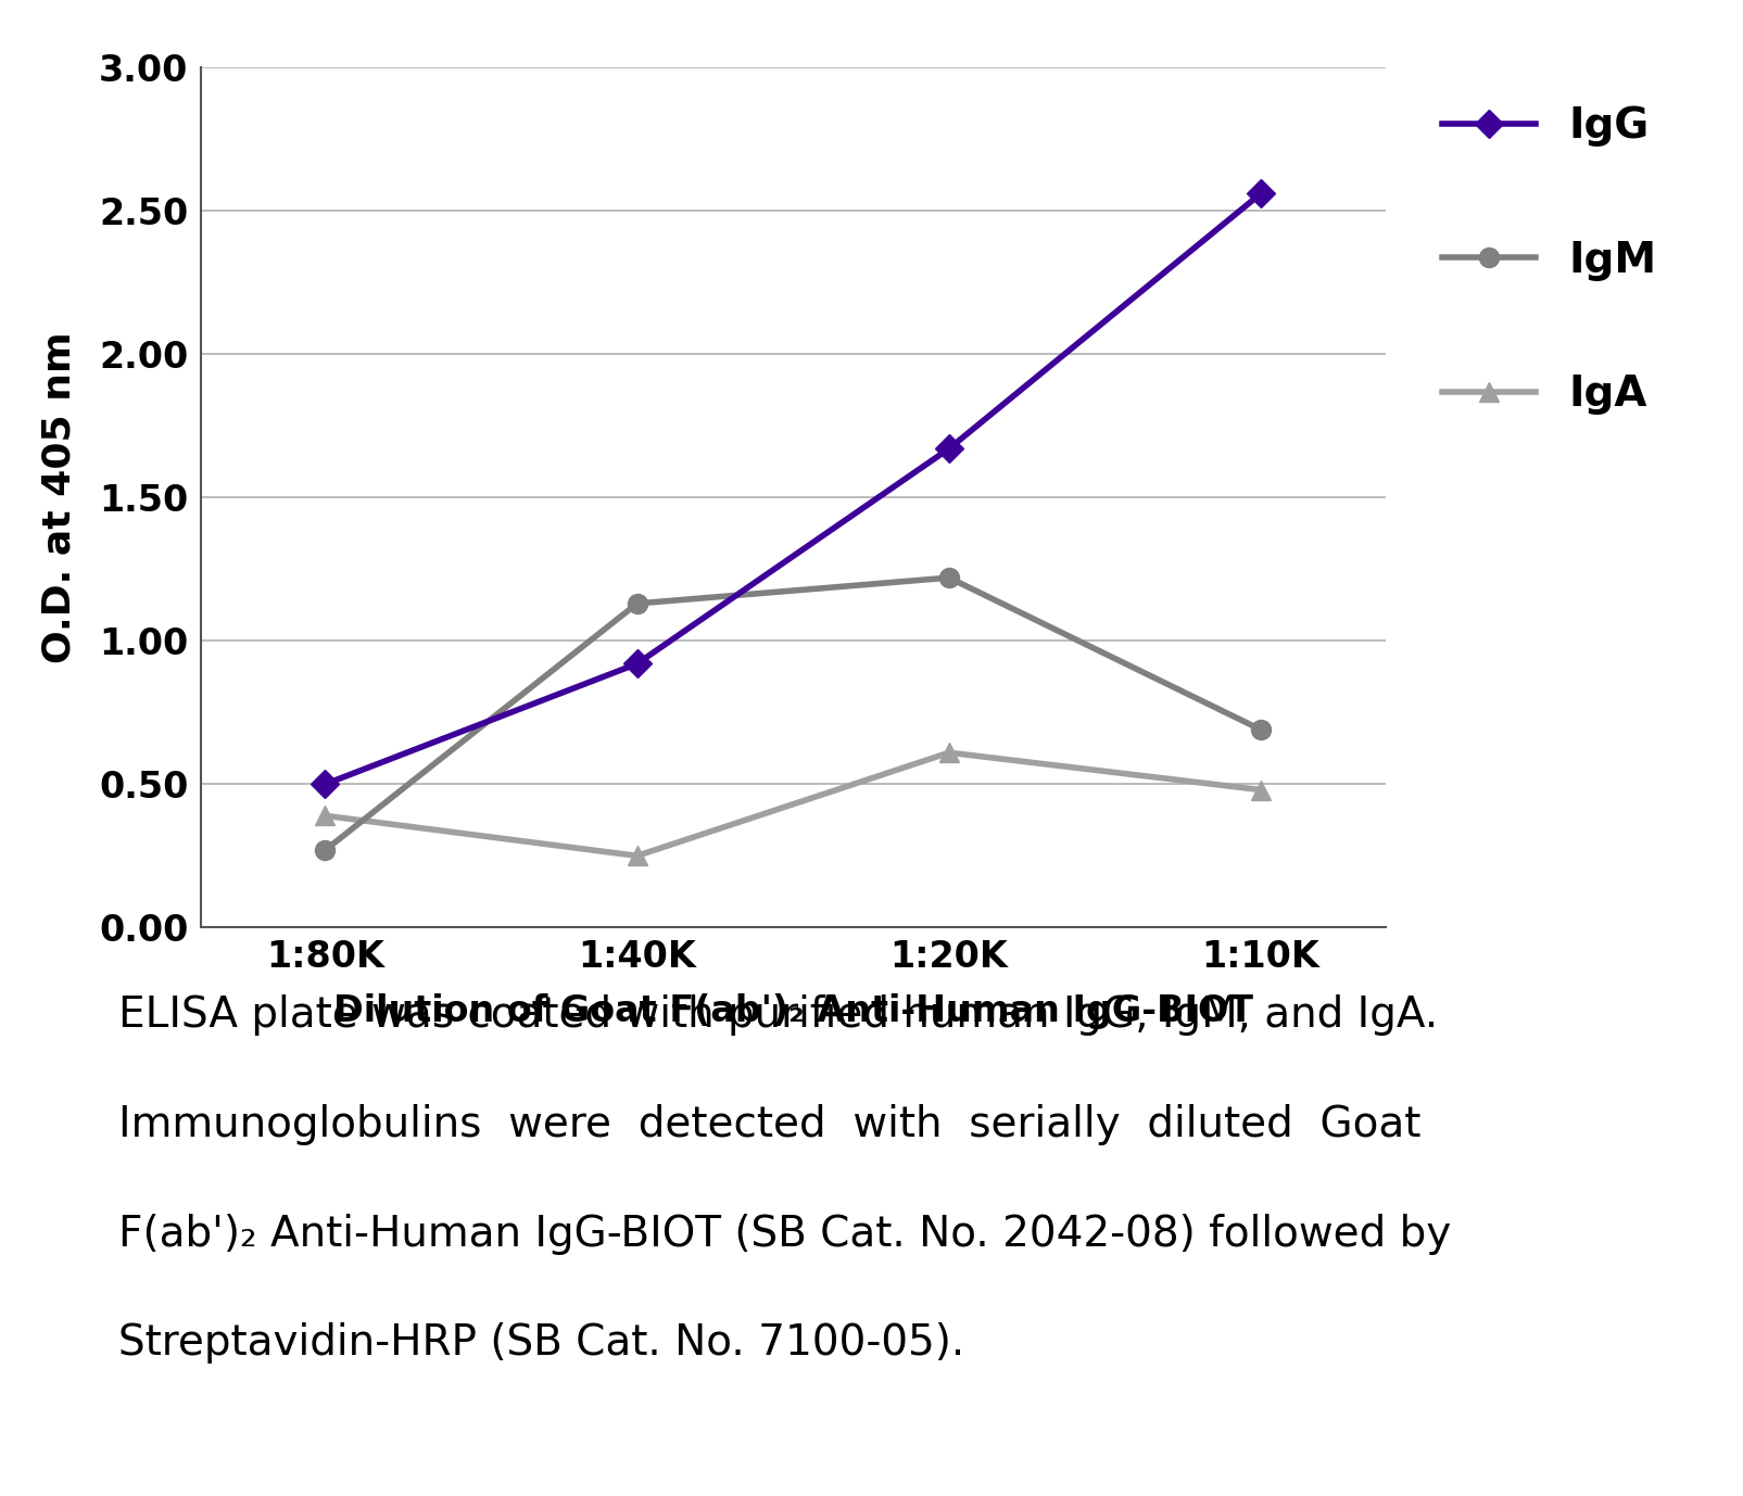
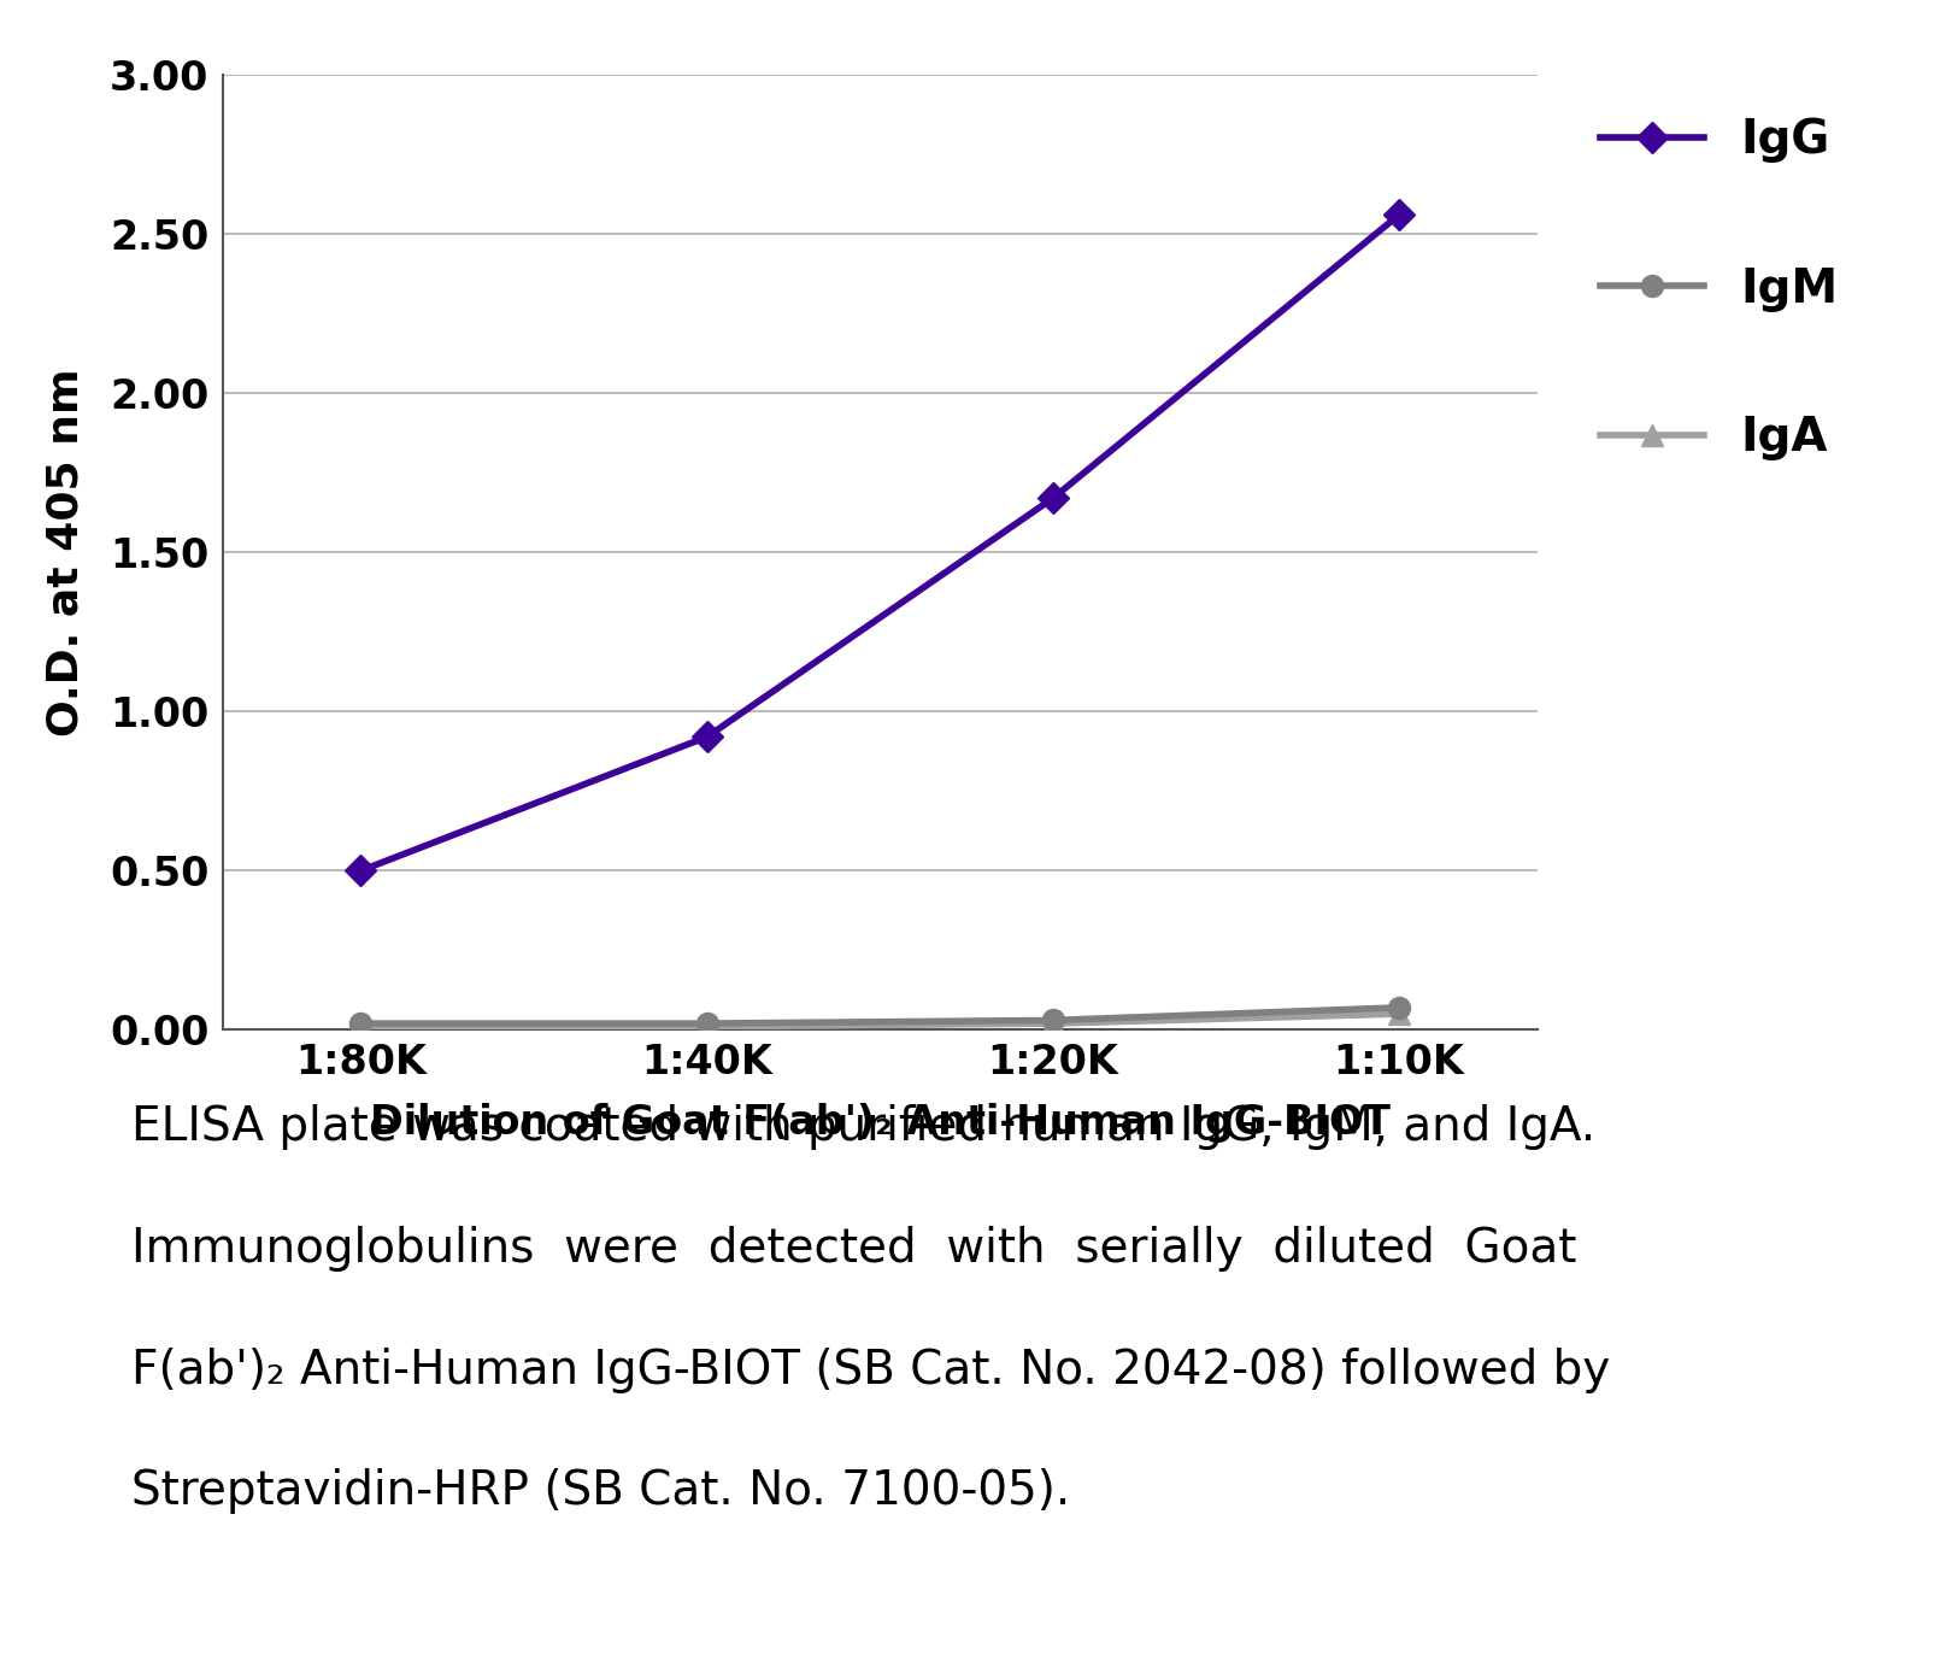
IgM/1:80K: 0.27 -> 0.02
IgA/1:80K: 0.39 -> 0.01
IgM/1:40K: 1.13 -> 0.02
IgA/1:40K: 0.25 -> 0.01
IgM/1:20K: 1.22 -> 0.03
IgA/1:20K: 0.61 -> 0.02
IgM/1:10K: 0.69 -> 0.07
IgA/1:10K: 0.48 -> 0.05
